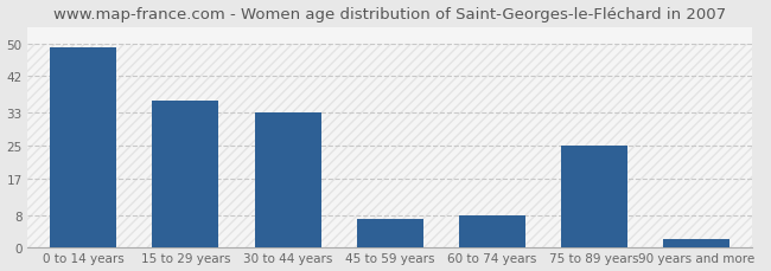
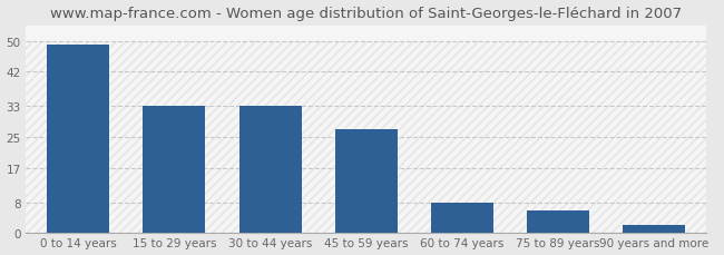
15 to 29 years: 36 -> 33
45 to 59 years: 7 -> 27
75 to 89 years: 25 -> 6
